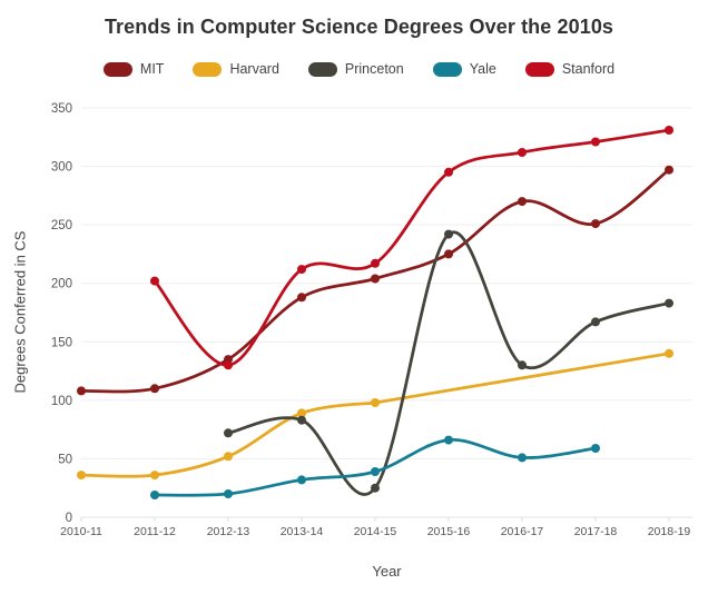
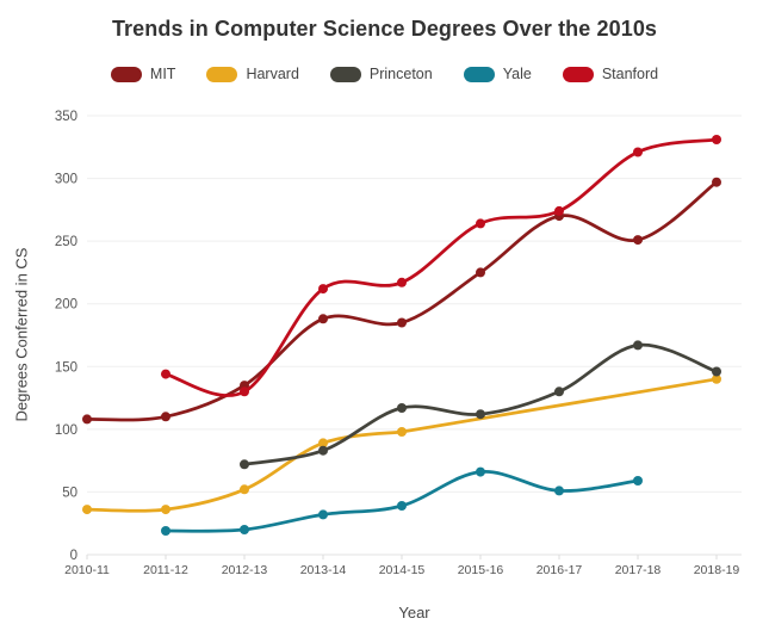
Stanford/2011-12: 202 -> 144
MIT/2014-15: 204 -> 185
Princeton/2014-15: 25 -> 117
Princeton/2015-16: 242 -> 112
Stanford/2015-16: 295 -> 264
Stanford/2016-17: 312 -> 274
Princeton/2018-19: 183 -> 146
